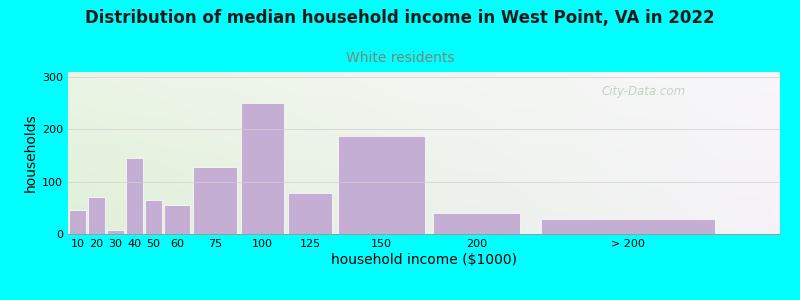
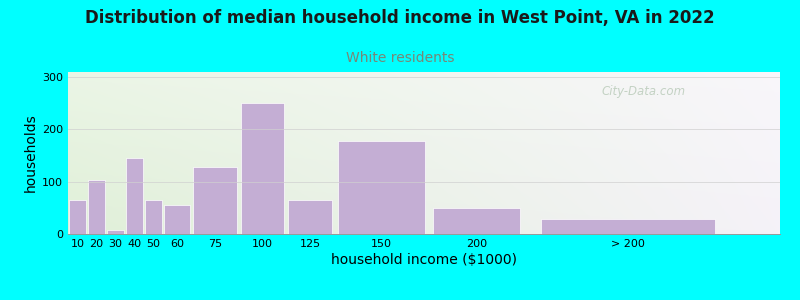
10: 46 -> 65
20: 70 -> 103
125: 78 -> 65
150: 188 -> 178
200: 40 -> 50
